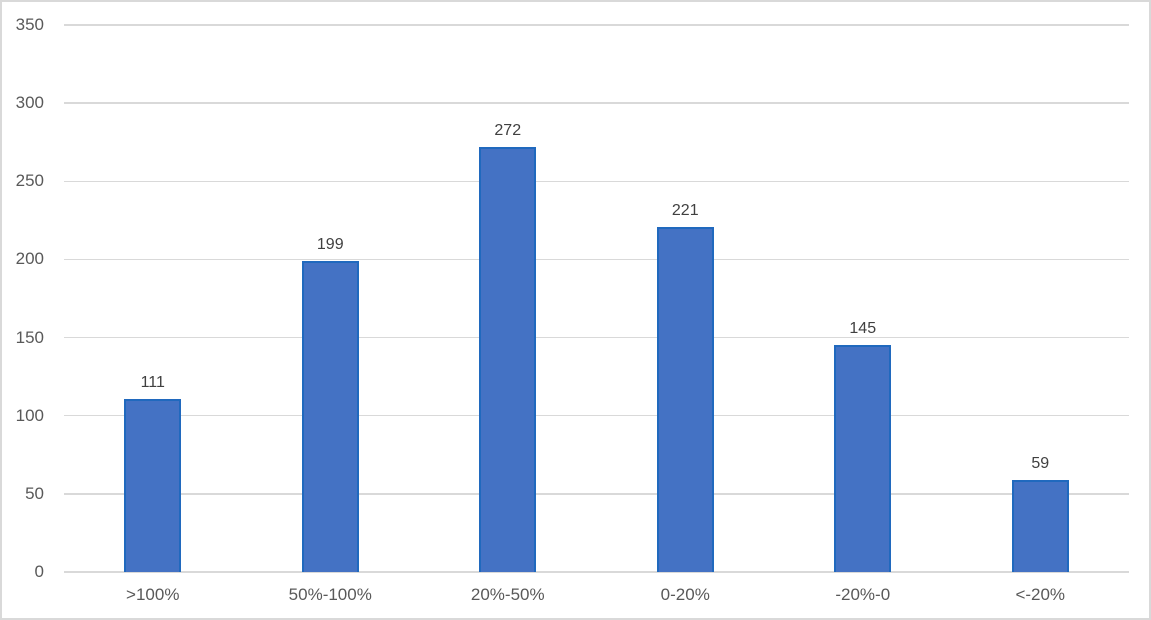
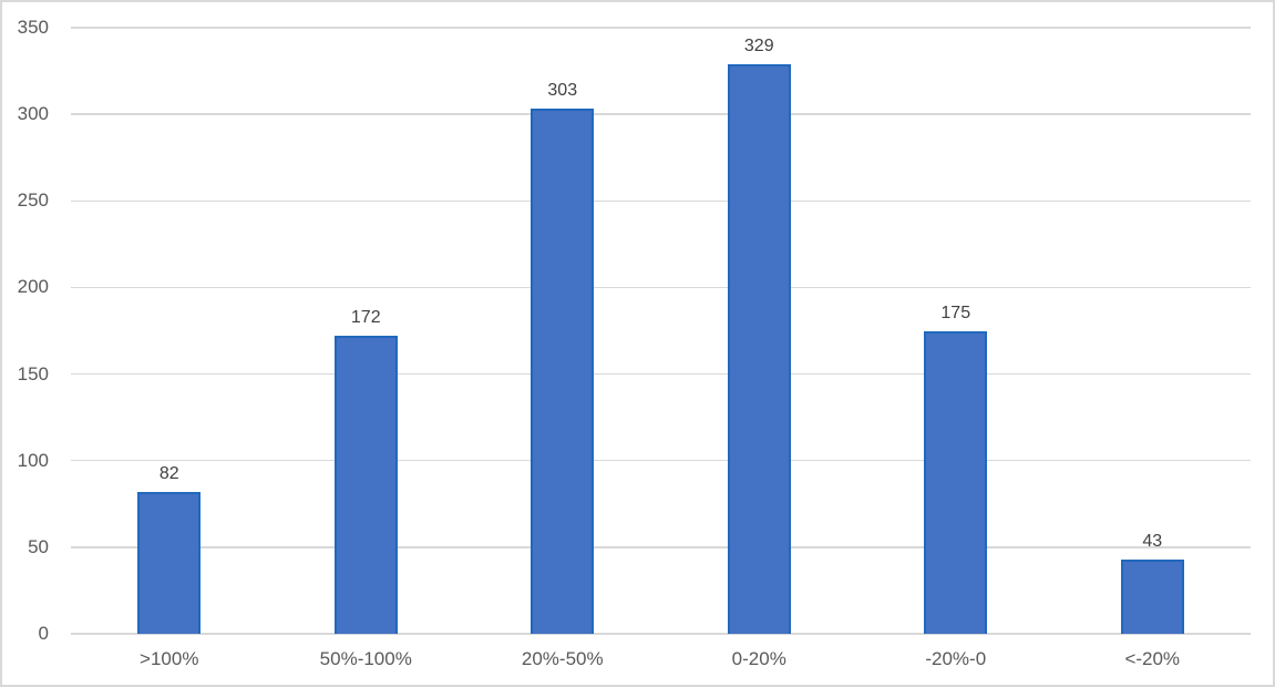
>100%: 111 -> 82
50%-100%: 199 -> 172
20%-50%: 272 -> 303
0-20%: 221 -> 329
-20%-0: 145 -> 175
<-20%: 59 -> 43
